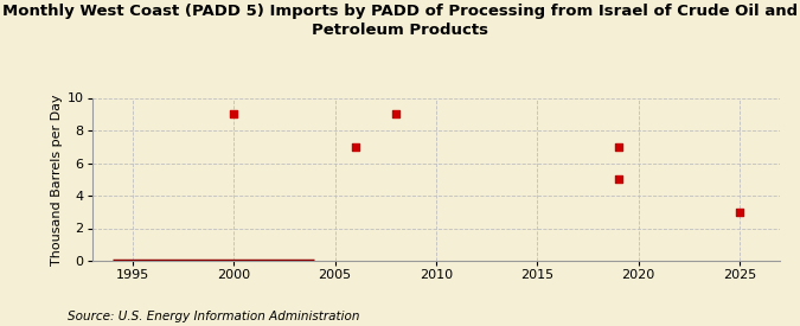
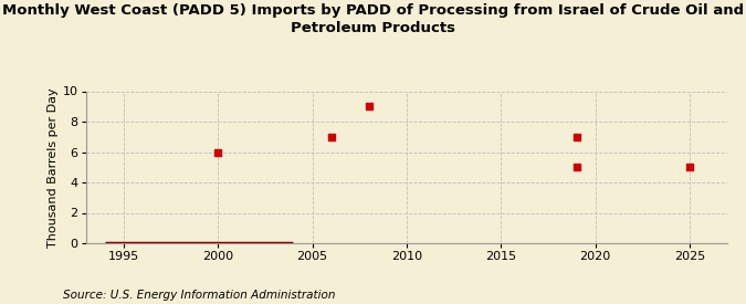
2000: 9 -> 6
2025: 3 -> 5
